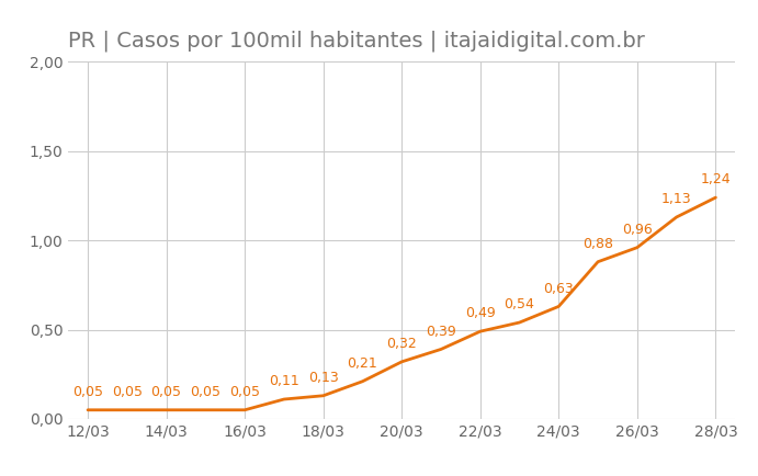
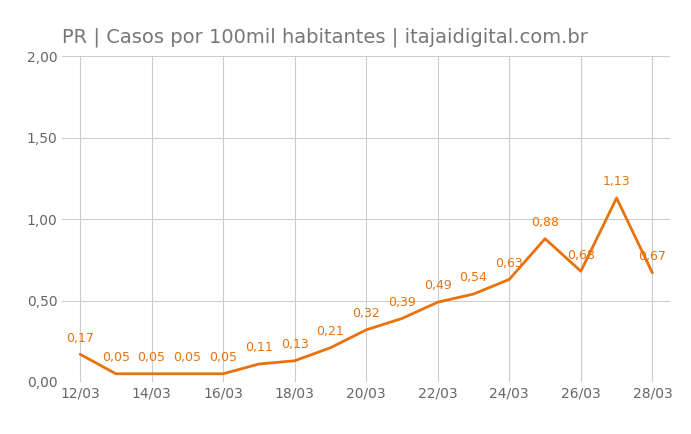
12/03: 0,05 -> 0,17
26/03: 0,96 -> 0,68
28/03: 1,24 -> 0,67
